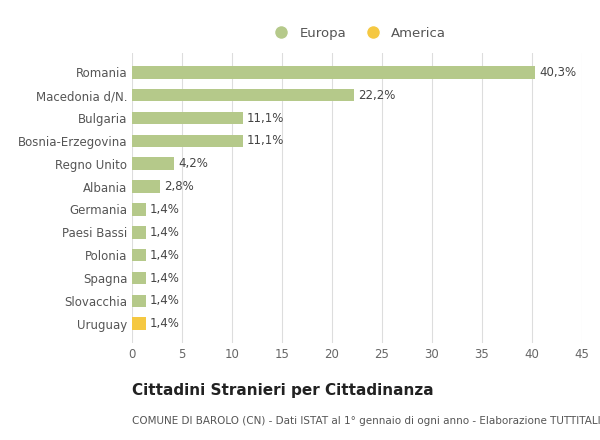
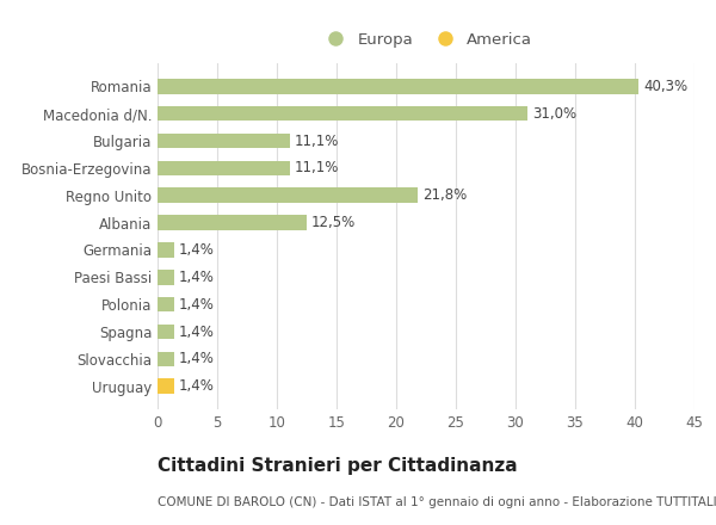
Macedonia d/N.: 22,2% -> 31,0%
Regno Unito: 4,2% -> 21,8%
Albania: 2,8% -> 12,5%
